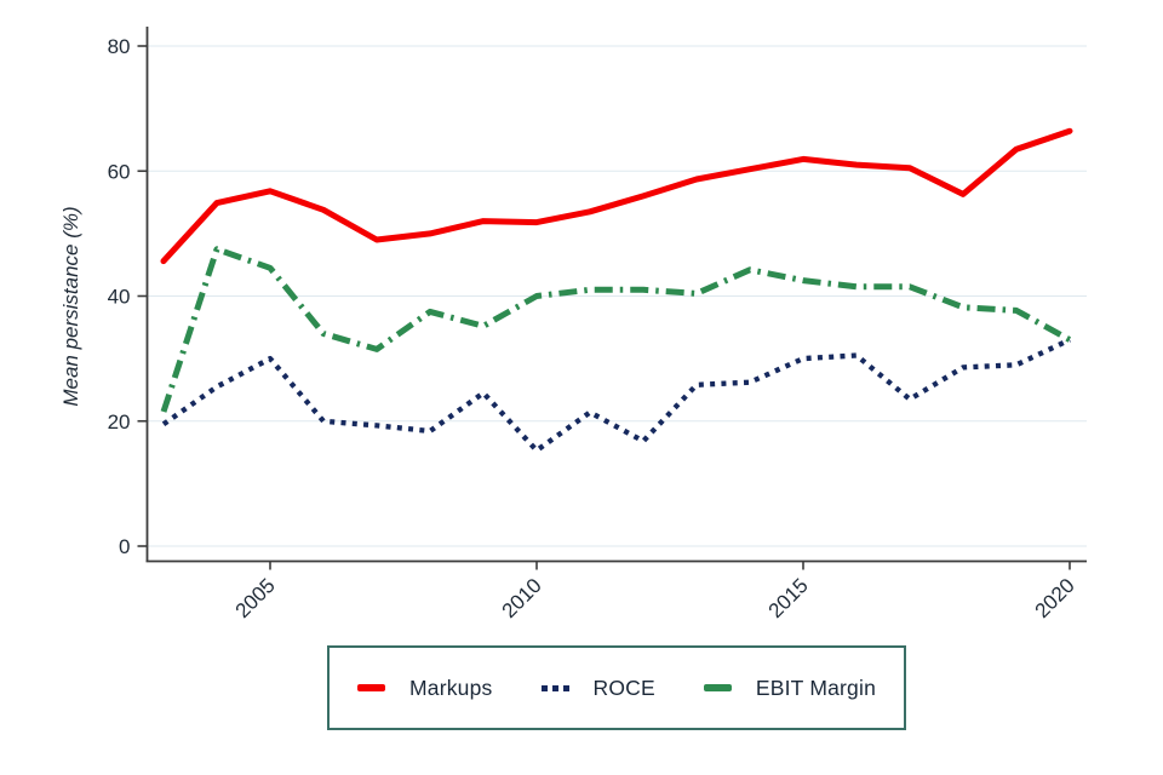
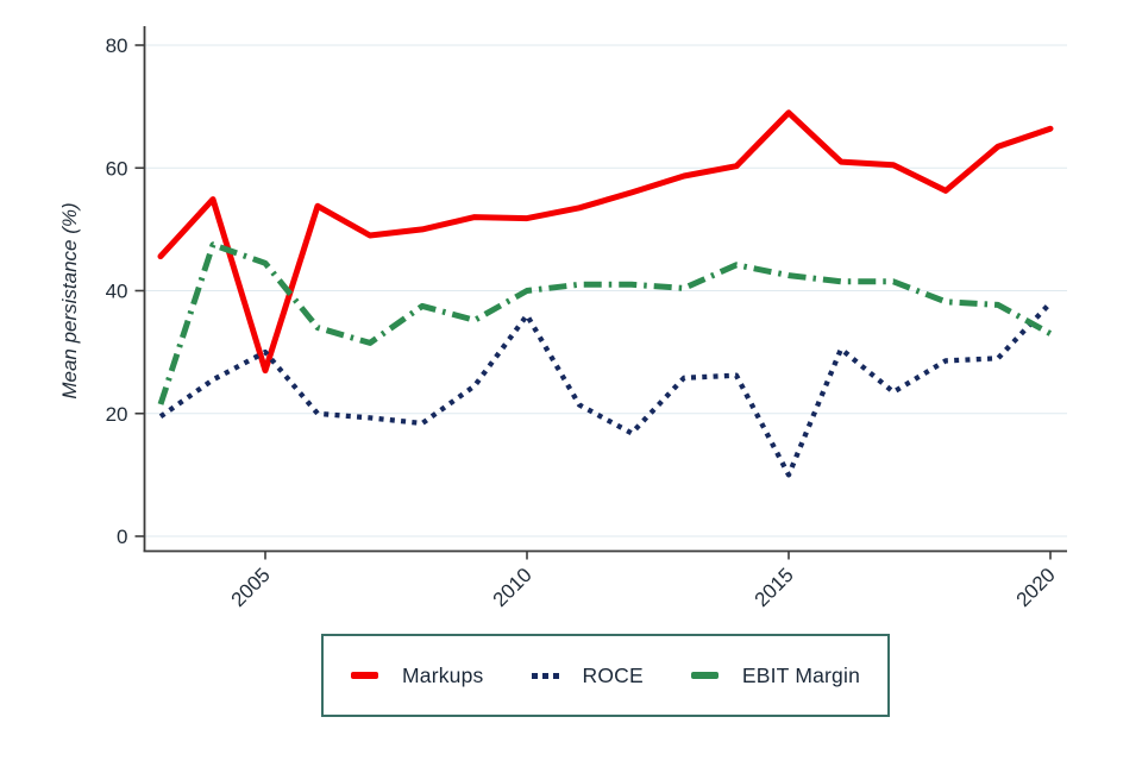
Markups/2005: 57 -> 27
ROCE/2010: 15 -> 36
Markups/2015: 62 -> 69
ROCE/2015: 30 -> 10
ROCE/2020: 33 -> 38
